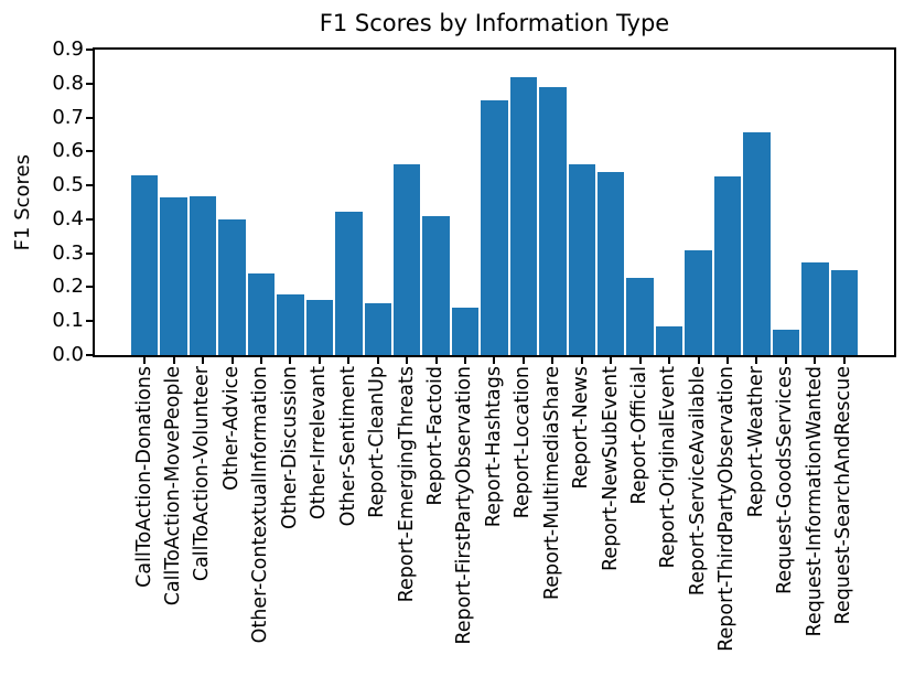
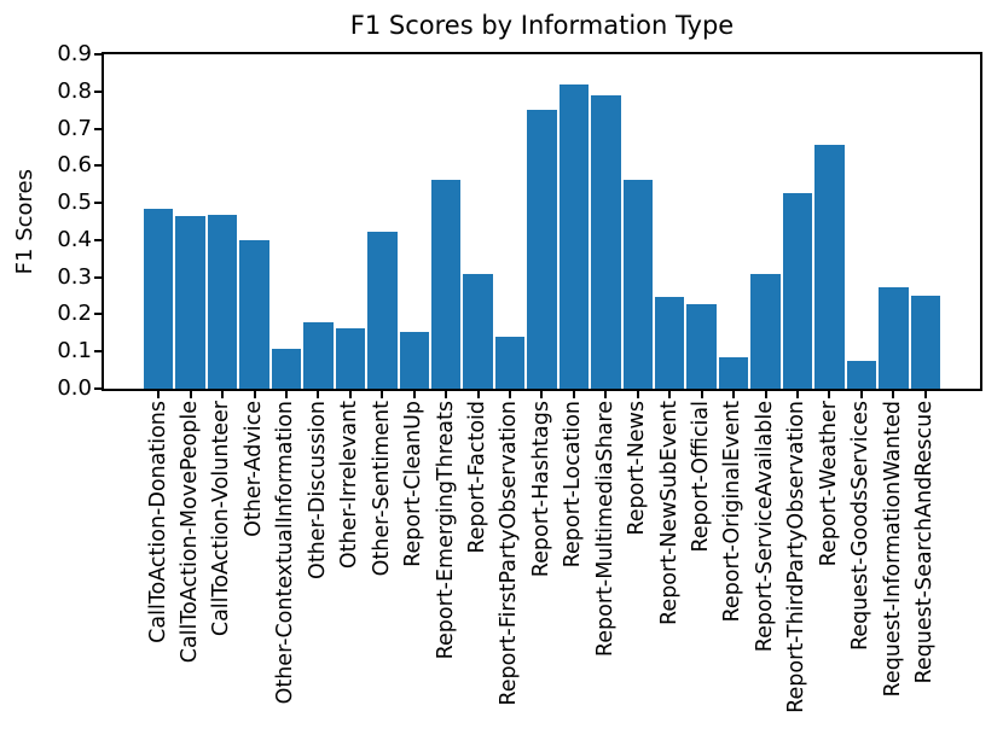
CallToAction-Donations: 0.53 -> 0.48
Other-ContextualInformation: 0.24 -> 0.11
Report-Factoid: 0.41 -> 0.31
Report-NewSubEvent: 0.54 -> 0.25
